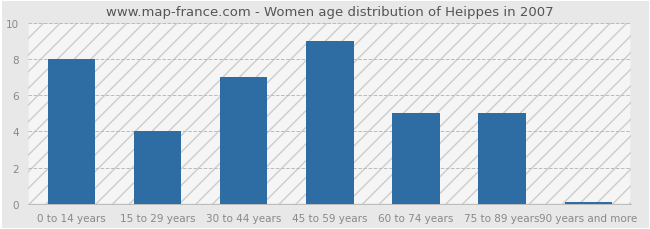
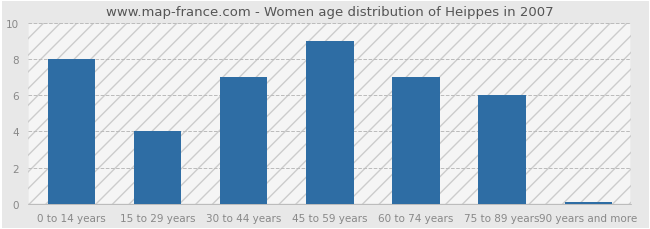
60 to 74 years: 5.0 -> 7.0
75 to 89 years: 5.0 -> 6.0
